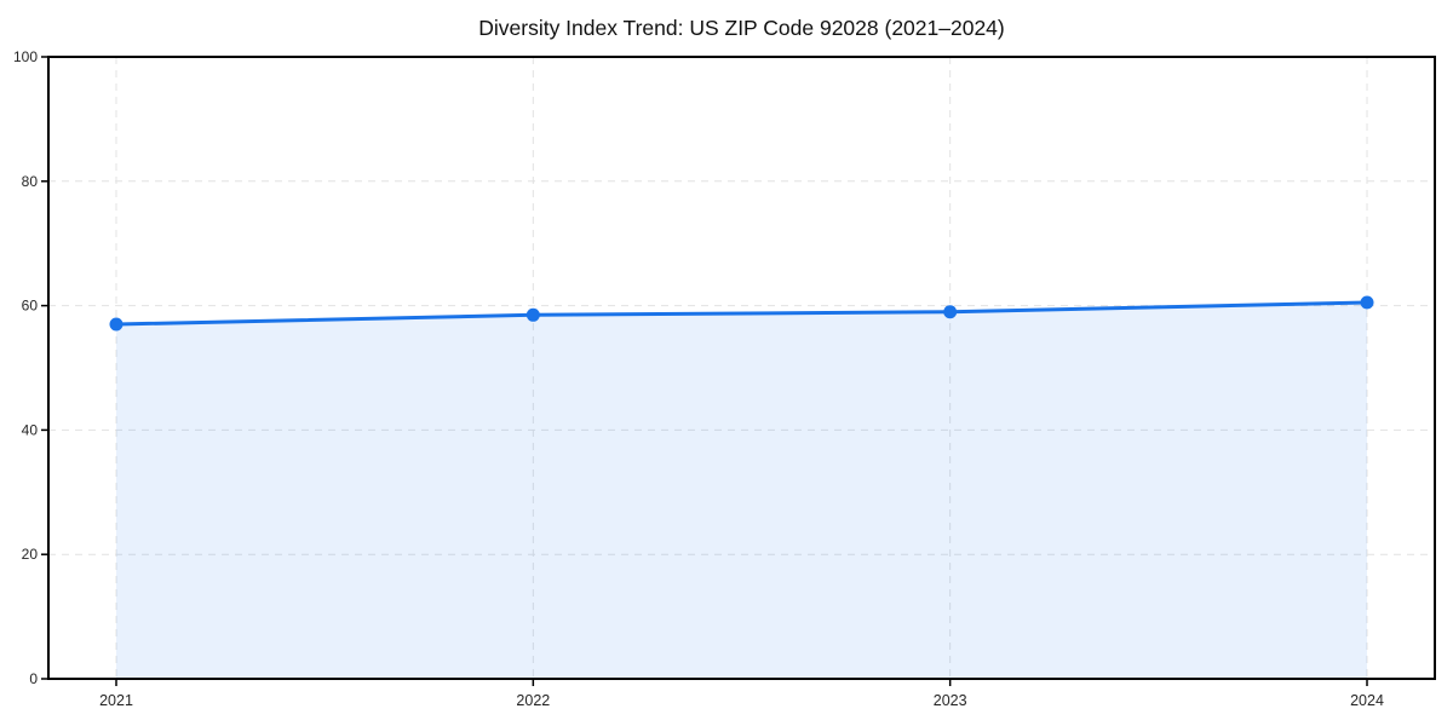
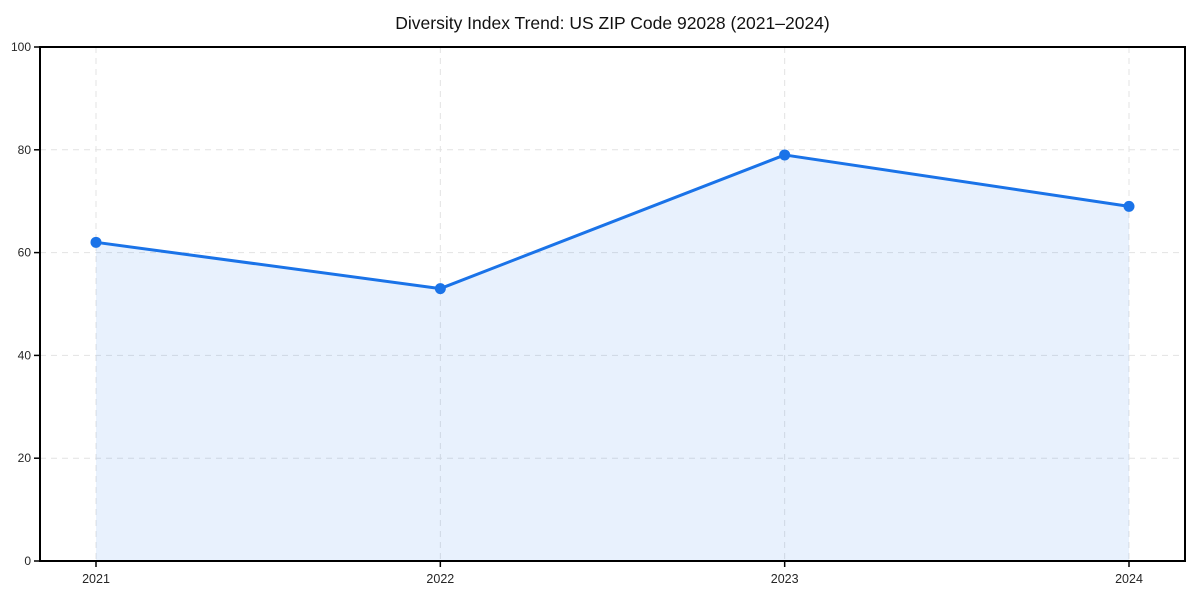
2021: 57 -> 62
2022: 58 -> 53
2023: 59 -> 79
2024: 60 -> 69
